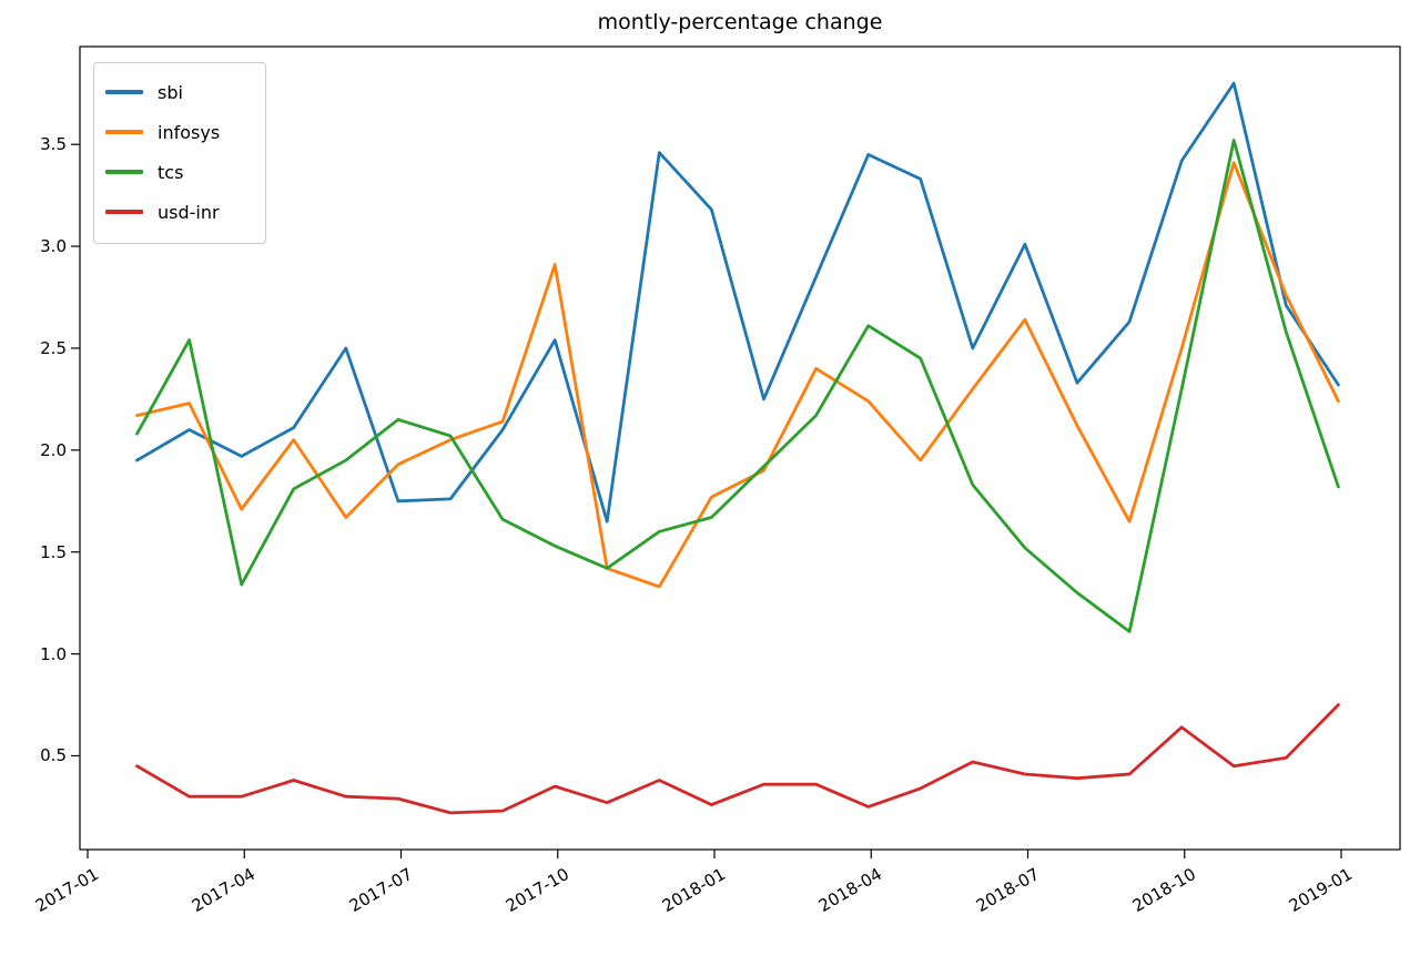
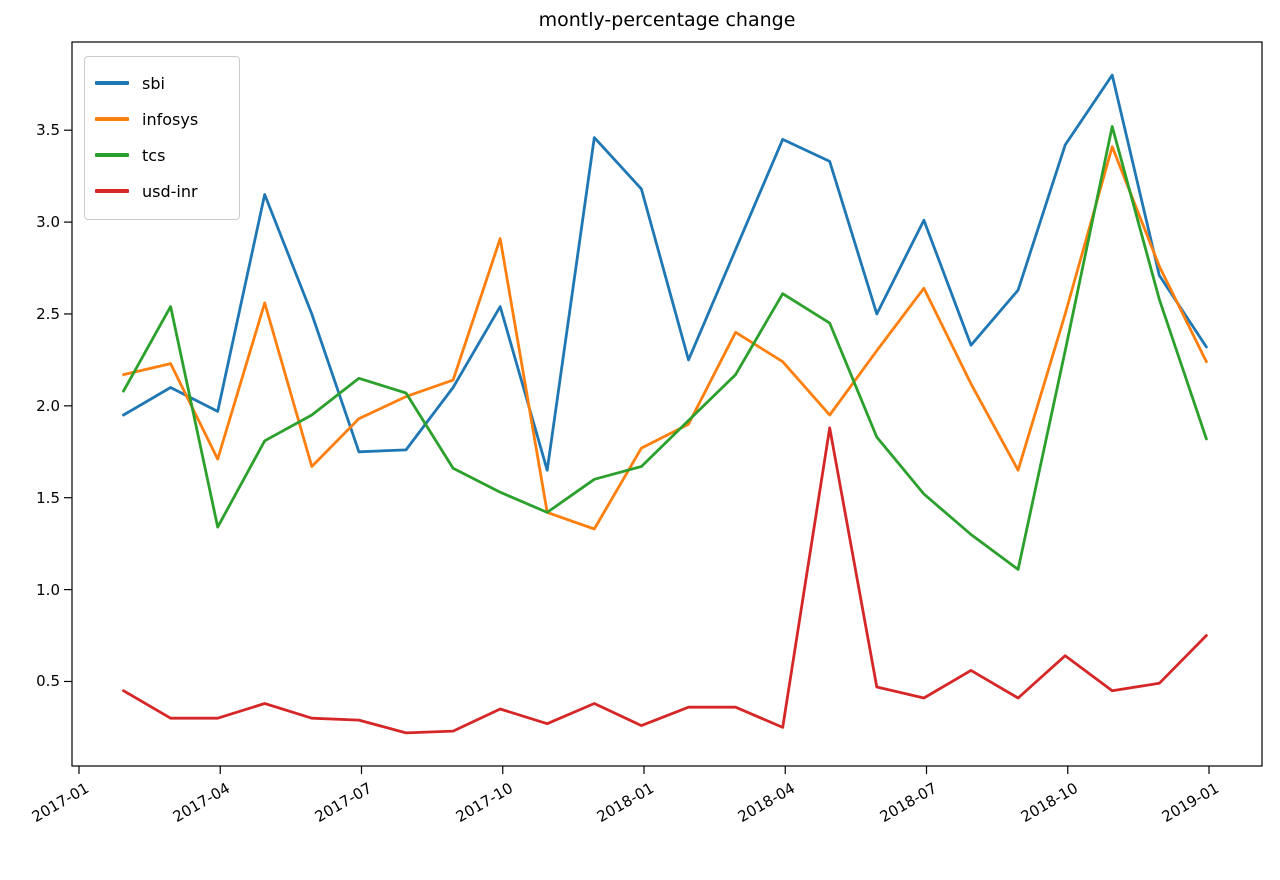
sbi/2017-04: 2.11 -> 3.15
infosys/2017-04: 2.05 -> 2.56
usd-inr/2018-04: 0.34 -> 1.88
usd-inr/2018-07: 0.39 -> 0.56
